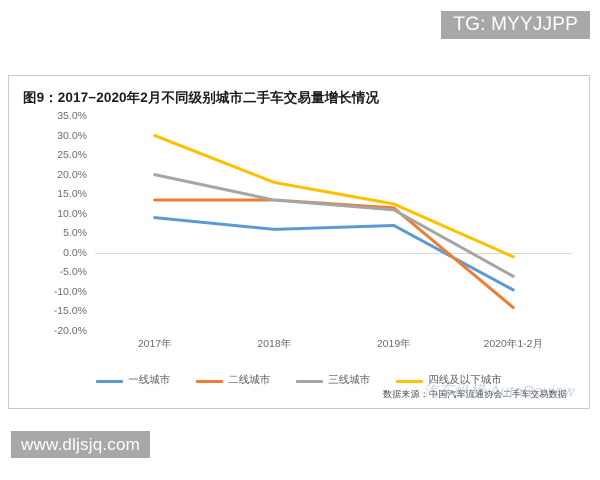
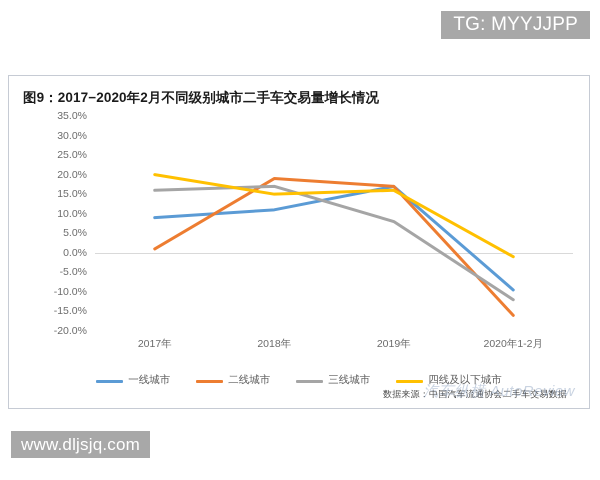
二线城市/2017年: 14% -> 1%
三线城市/2017年: 20% -> 16%
四线及以下城市/2017年: 30% -> 20%
一线城市/2018年: 6% -> 11%
二线城市/2018年: 14% -> 19%
三线城市/2018年: 14% -> 17%
四线及以下城市/2018年: 18% -> 15%
一线城市/2019年: 7% -> 17%
二线城市/2019年: 12% -> 17%
三线城市/2019年: 11% -> 8%
四线及以下城市/2019年: 12% -> 16%
二线城市/2020年1-2月: -14% -> -16%
三线城市/2020年1-2月: -6% -> -12%
